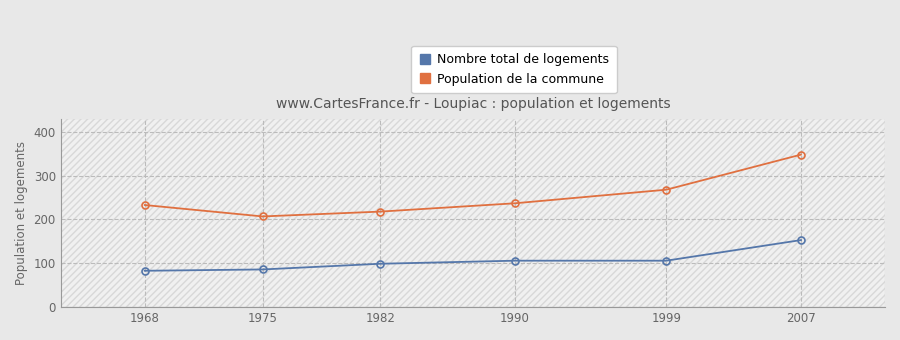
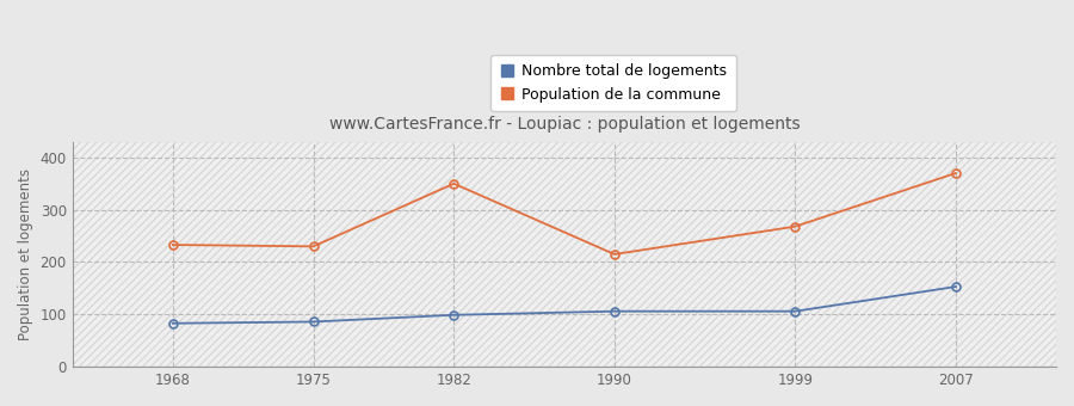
Population de la commune/1975: 207 -> 230
Population de la commune/1982: 218 -> 350
Population de la commune/1990: 237 -> 215
Population de la commune/2007: 348 -> 370
